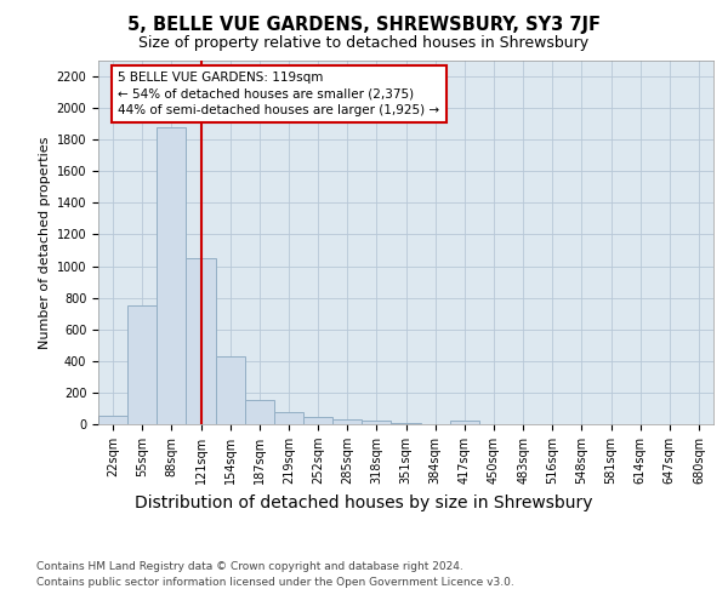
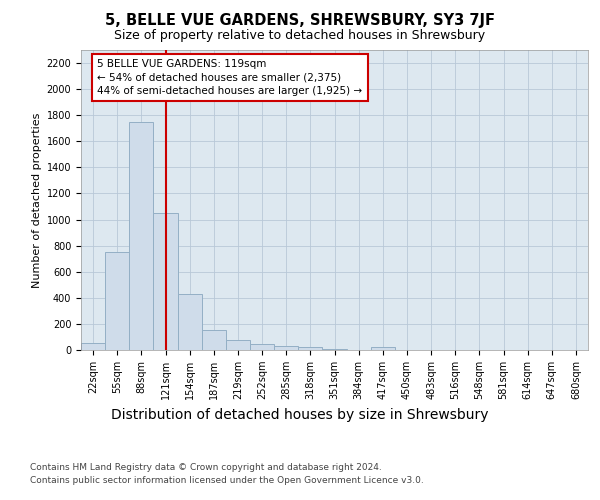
88sqm: 1880 -> 1750
